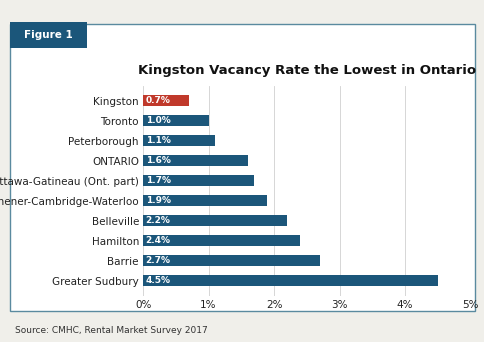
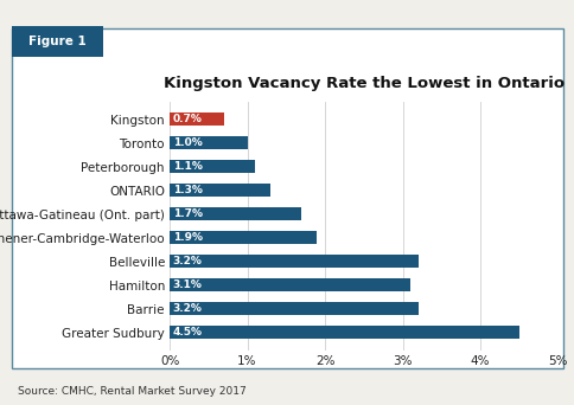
ONTARIO: 1.6% -> 1.3%
Belleville: 2.2% -> 3.2%
Hamilton: 2.4% -> 3.1%
Barrie: 2.7% -> 3.2%
